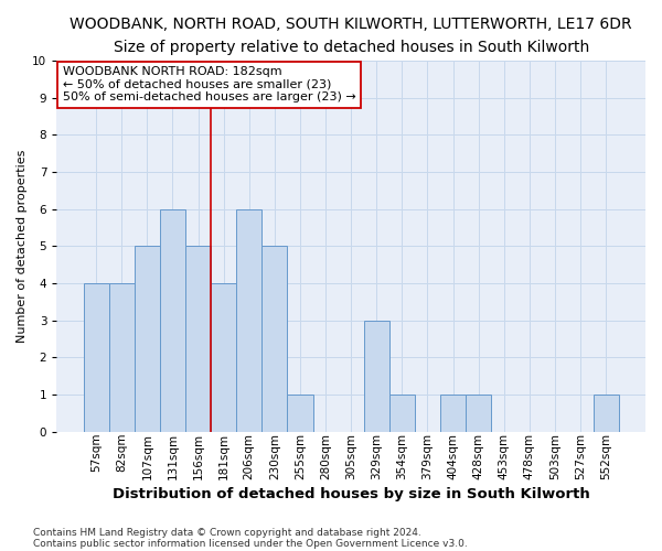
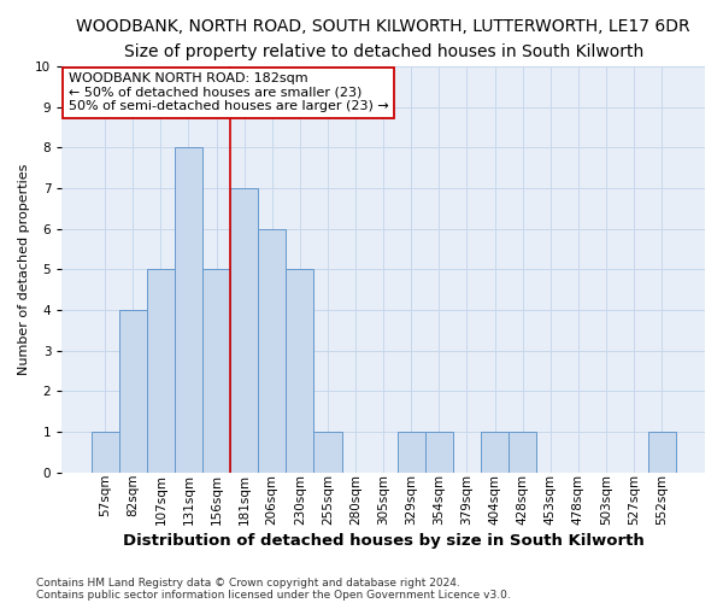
57sqm: 4 -> 1
131sqm: 6 -> 8
181sqm: 4 -> 7
329sqm: 3 -> 1
